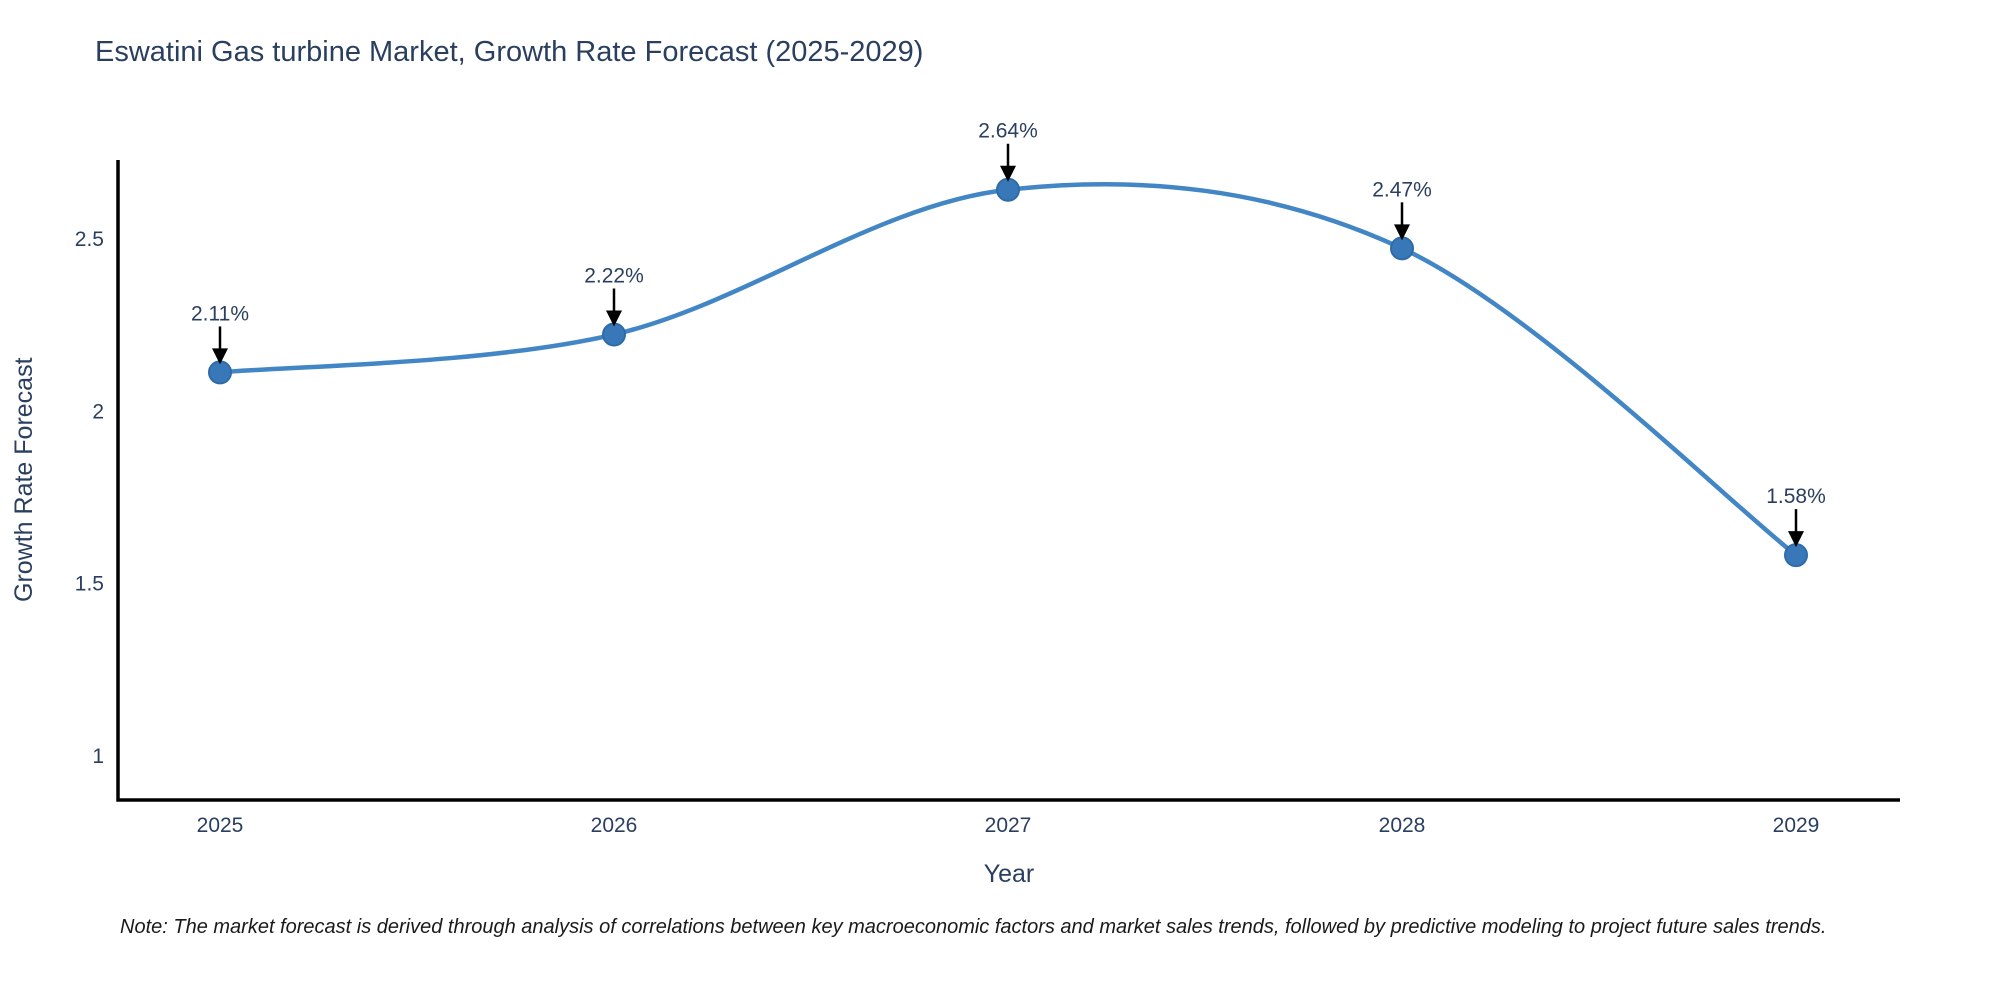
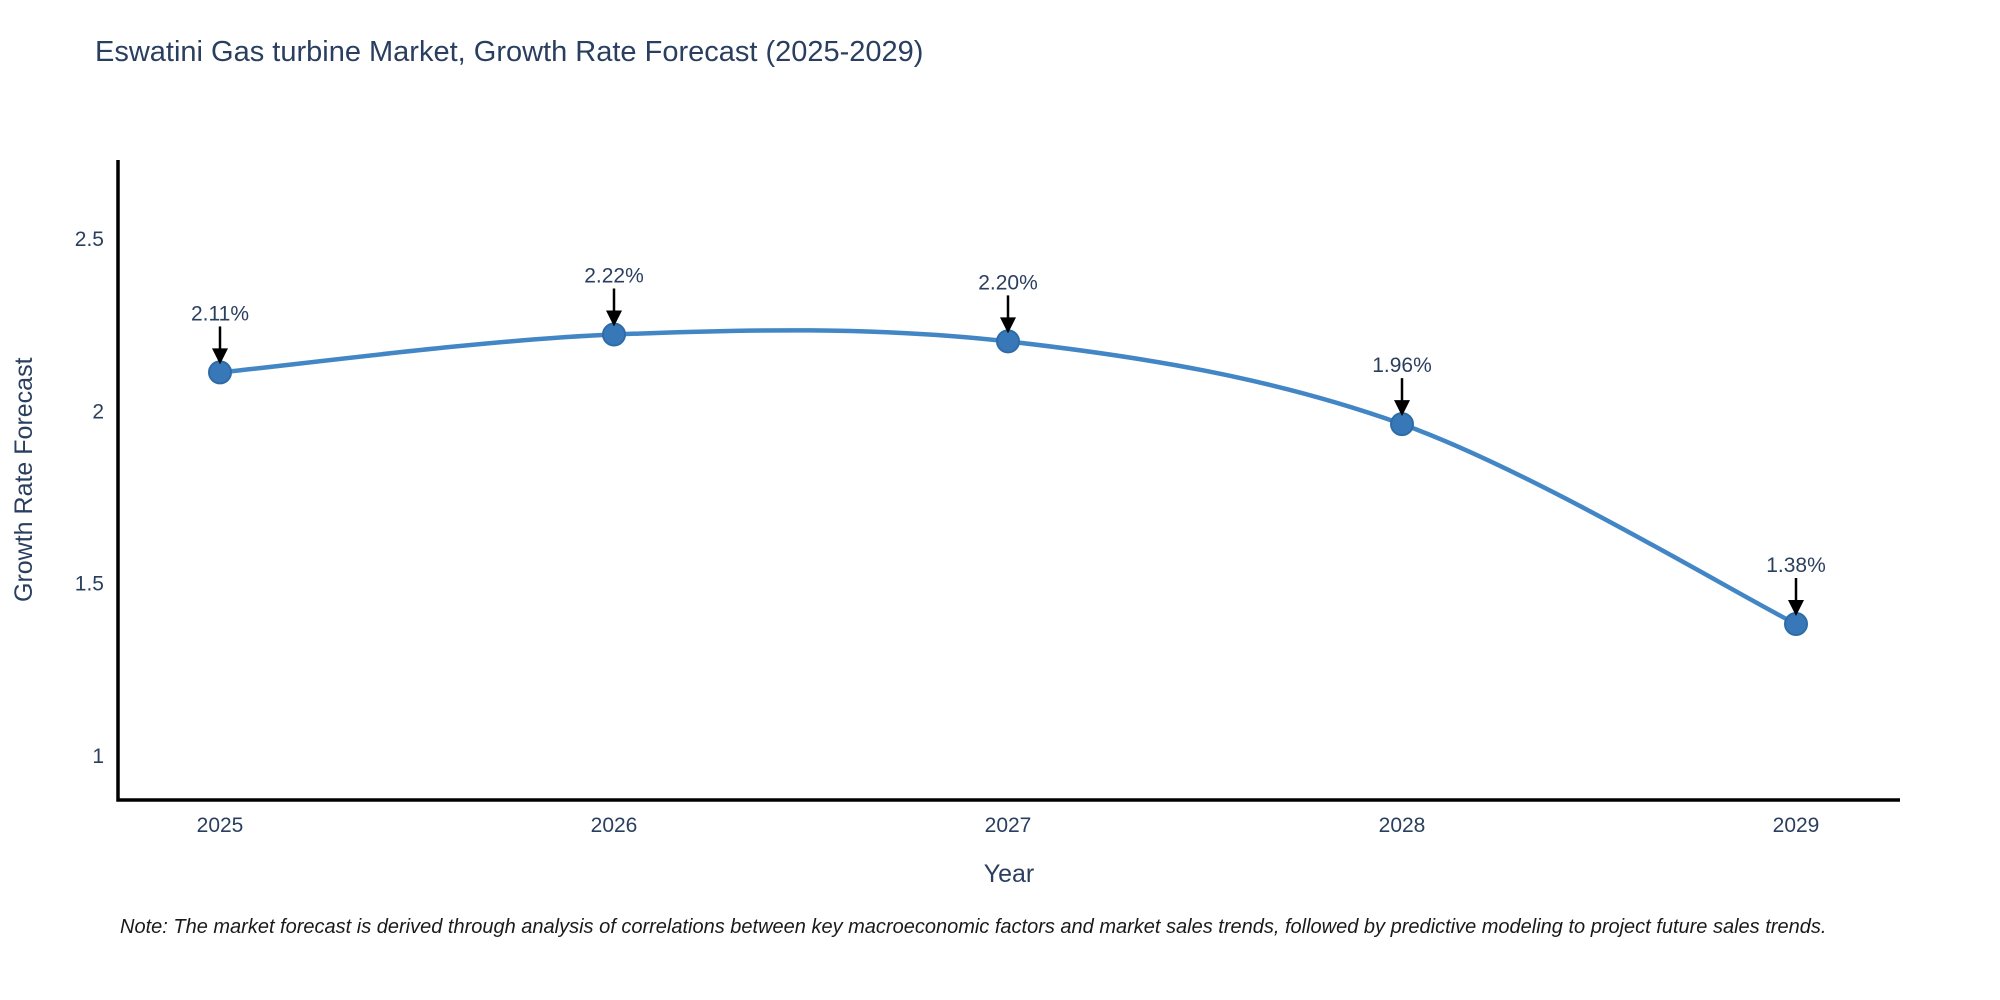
2027: 2.64% -> 2.20%
2028: 2.47% -> 1.96%
2029: 1.58% -> 1.38%
